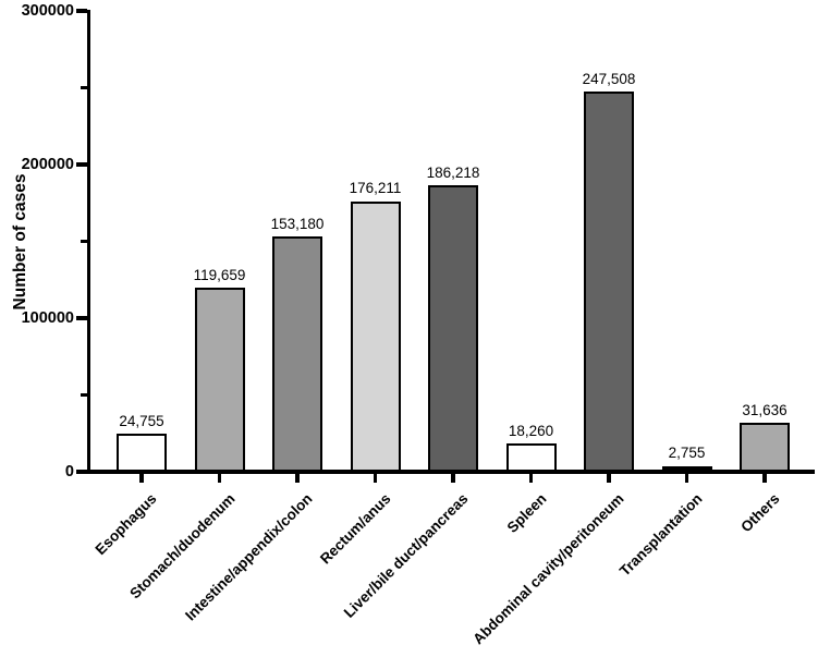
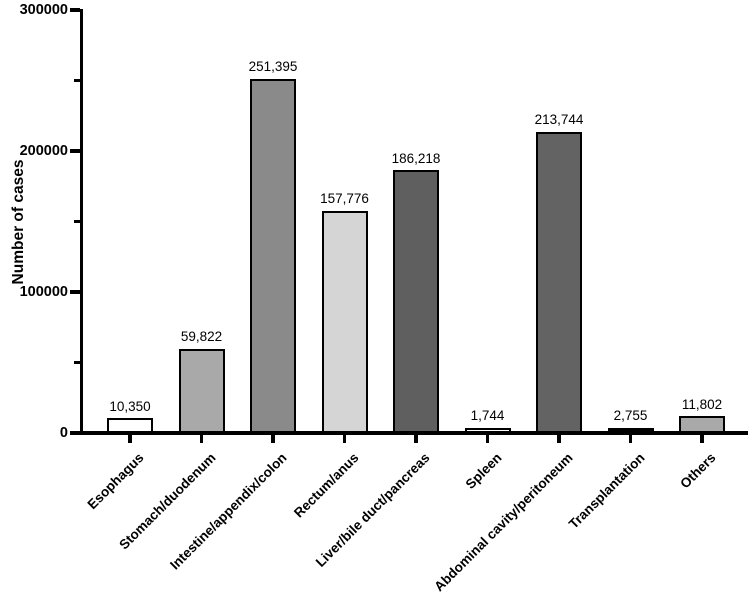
Esophagus: 24,755 -> 10,350
Stomach/duodenum: 119,659 -> 59,822
Intestine/appendix/colon: 153,180 -> 251,395
Rectum/anus: 176,211 -> 157,776
Spleen: 18,260 -> 1,744
Abdominal cavity/peritoneum: 247,508 -> 213,744
Others: 31,636 -> 11,802
